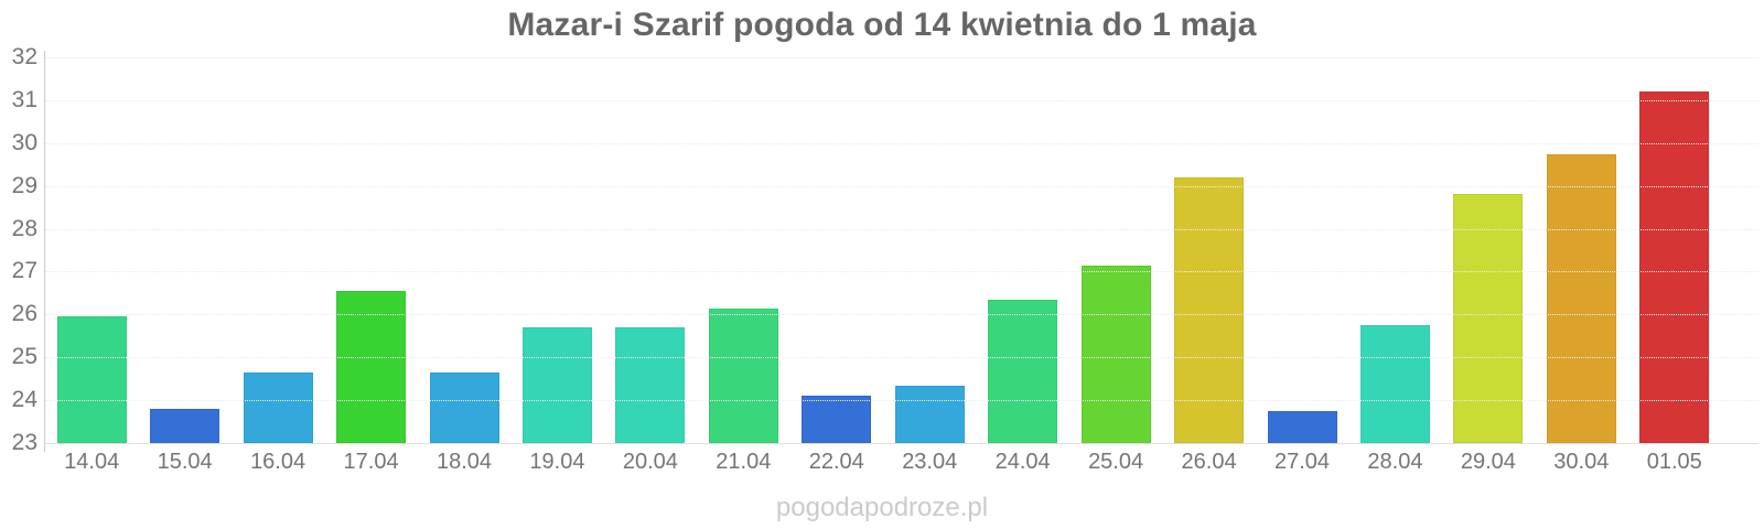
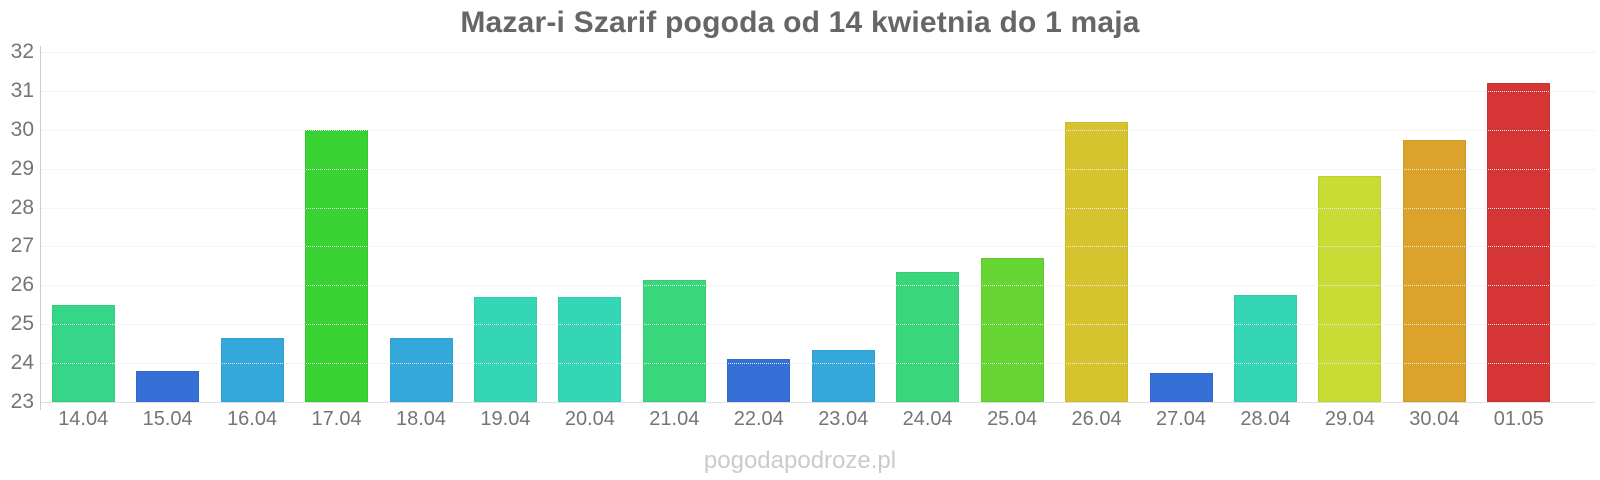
14.04: 25.9 -> 25.5
17.04: 26.6 -> 30.0
25.04: 27.1 -> 26.7
26.04: 29.2 -> 30.2
